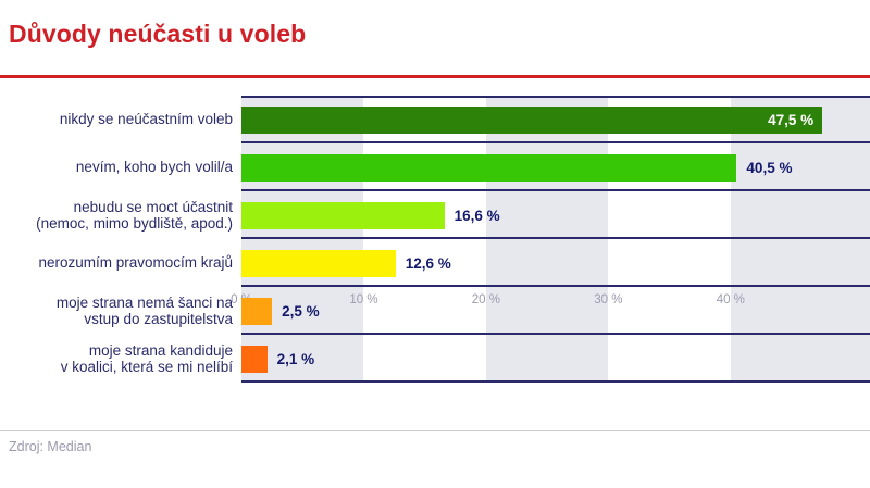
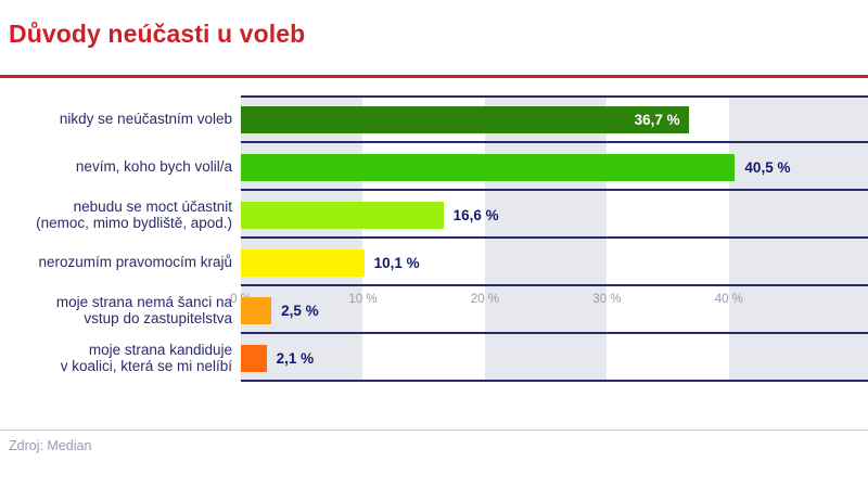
nikdy se neúčastním voleb: 47,5 -> 36,7
nerozumím pravomocím krajů: 12,6 -> 10,1
